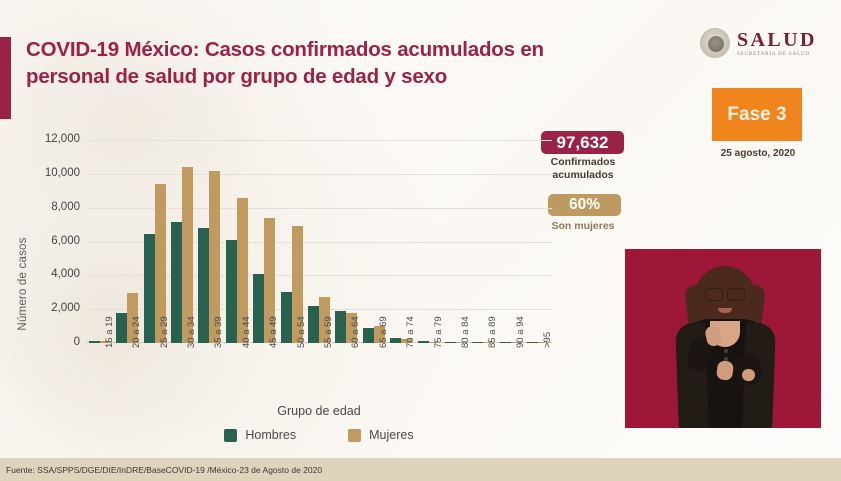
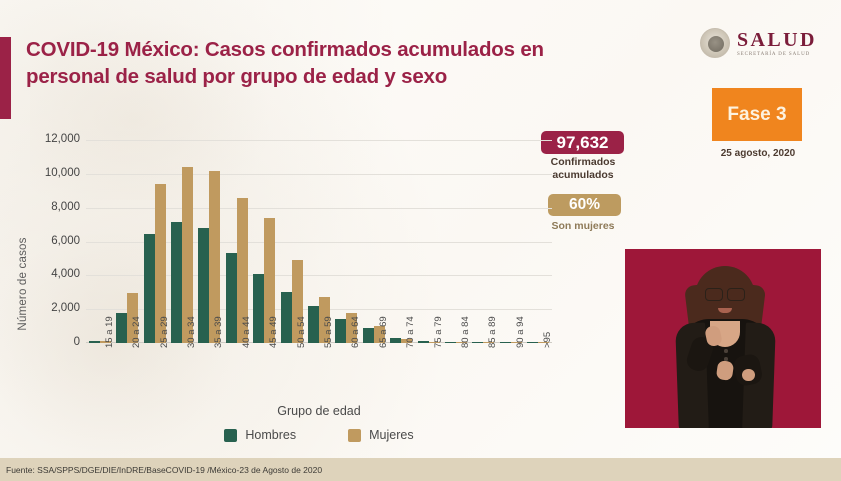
Hombres/40 a 44: 6100 -> 5300
Mujeres/50 a 54: 6900 -> 4900
Hombres/60 a 64: 1900 -> 1400
